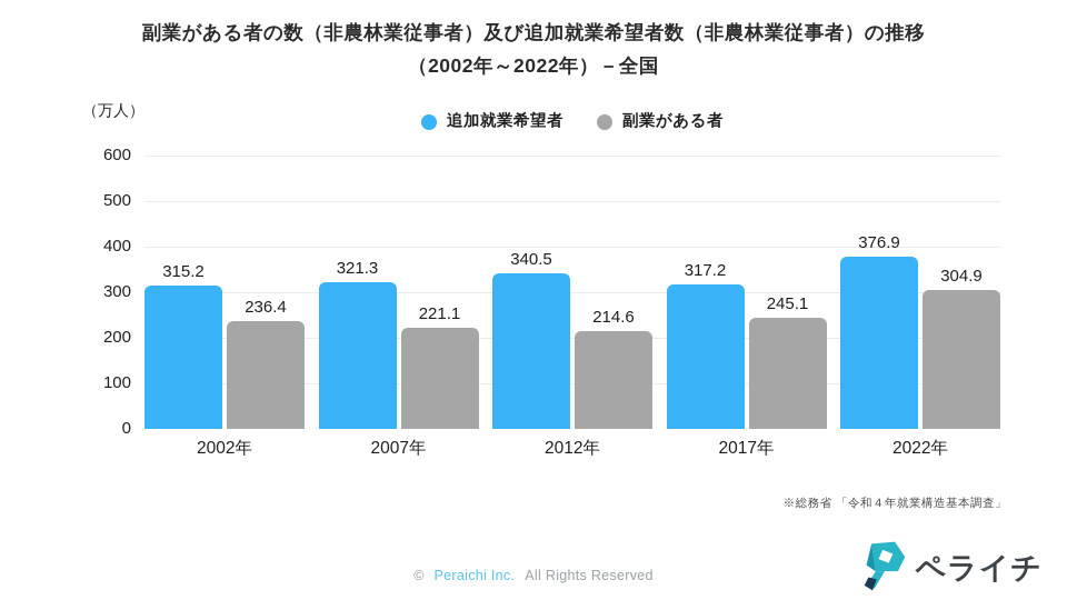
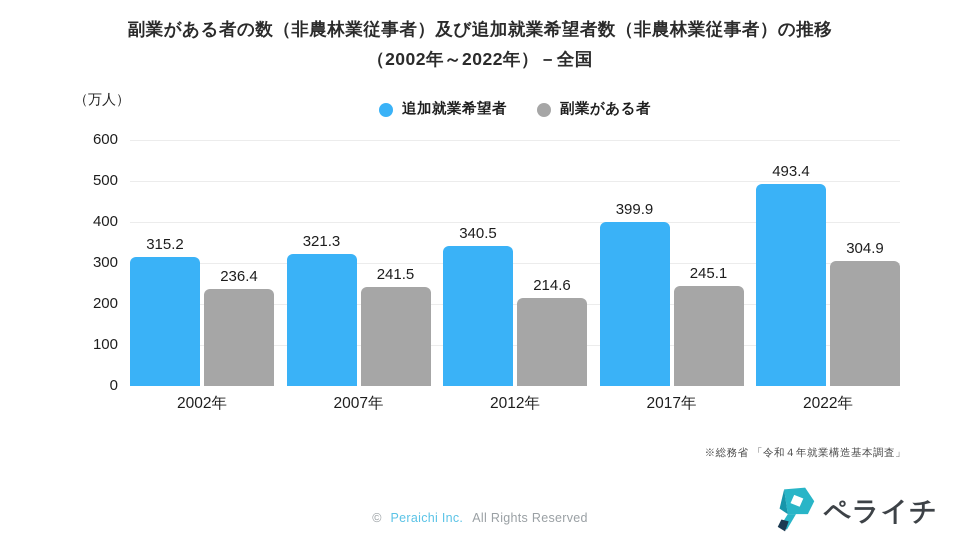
副業がある者/2007年: 221.1 -> 241.5
追加就業希望者/2017年: 317.2 -> 399.9
追加就業希望者/2022年: 376.9 -> 493.4
